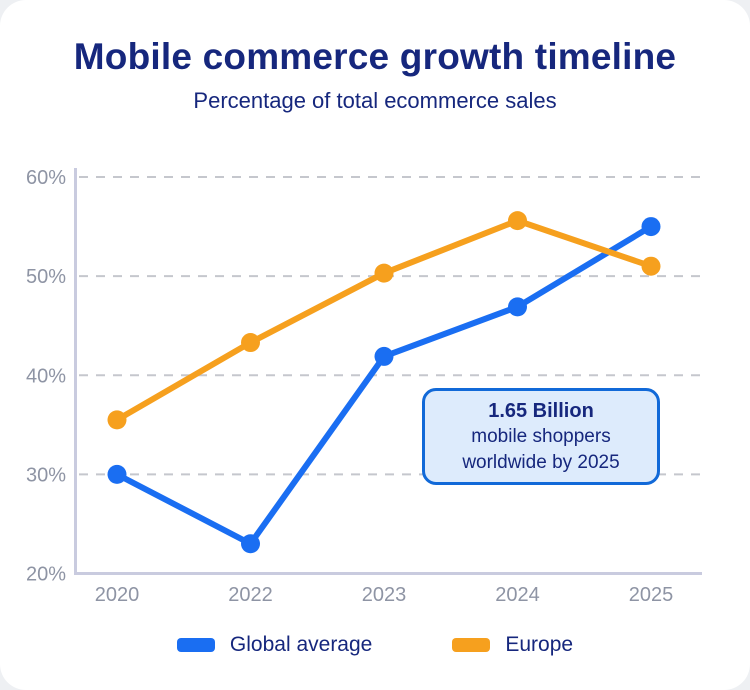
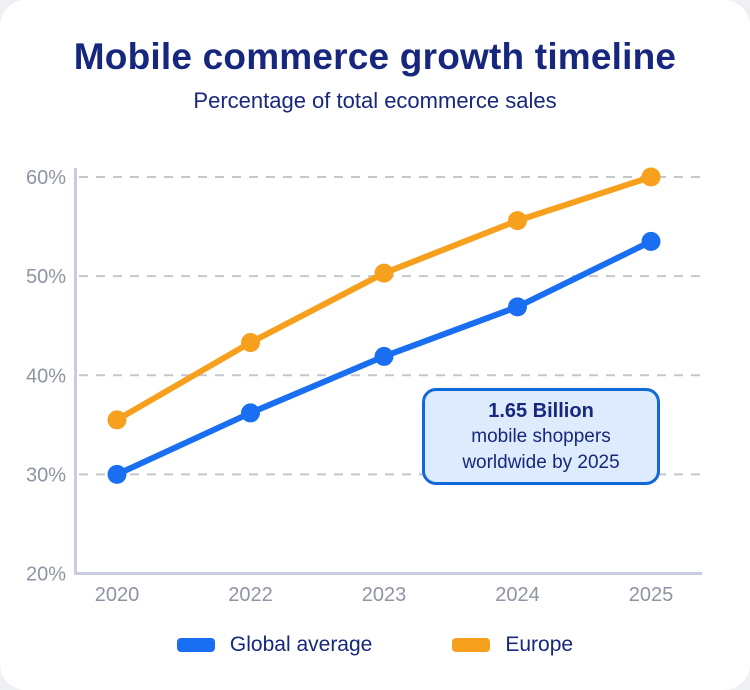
Global average/2022: 23% -> 36%
Global average/2025: 55% -> 54%
Europe/2025: 51% -> 60%
